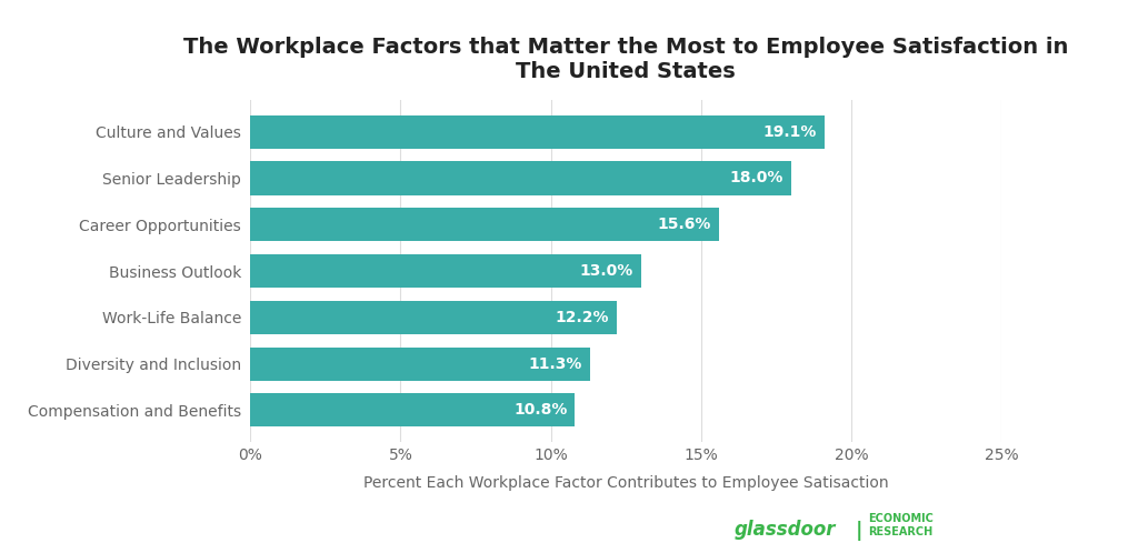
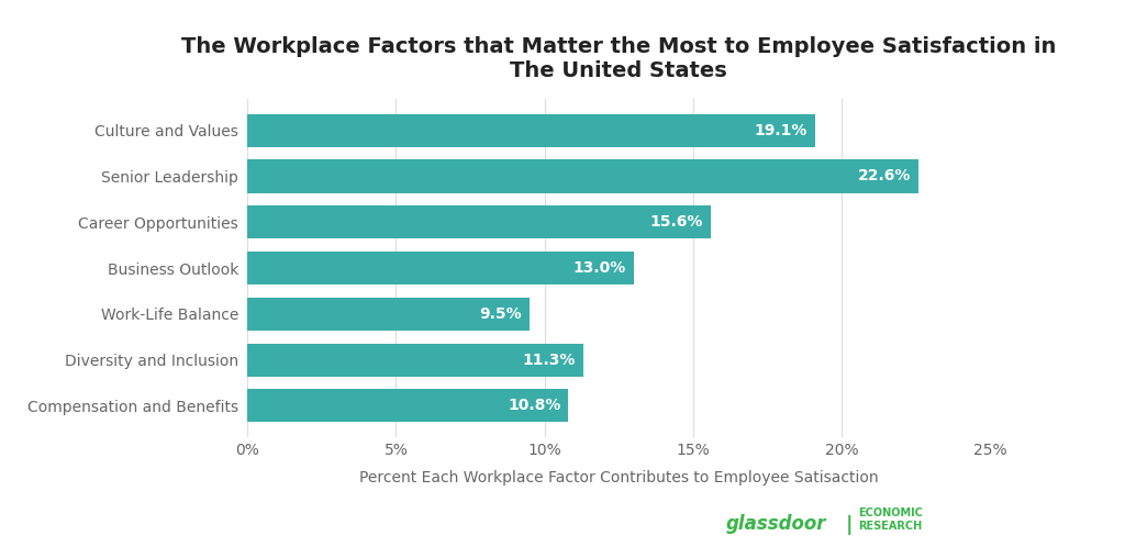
Senior Leadership: 18.0% -> 22.6%
Work-Life Balance: 12.2% -> 9.5%
